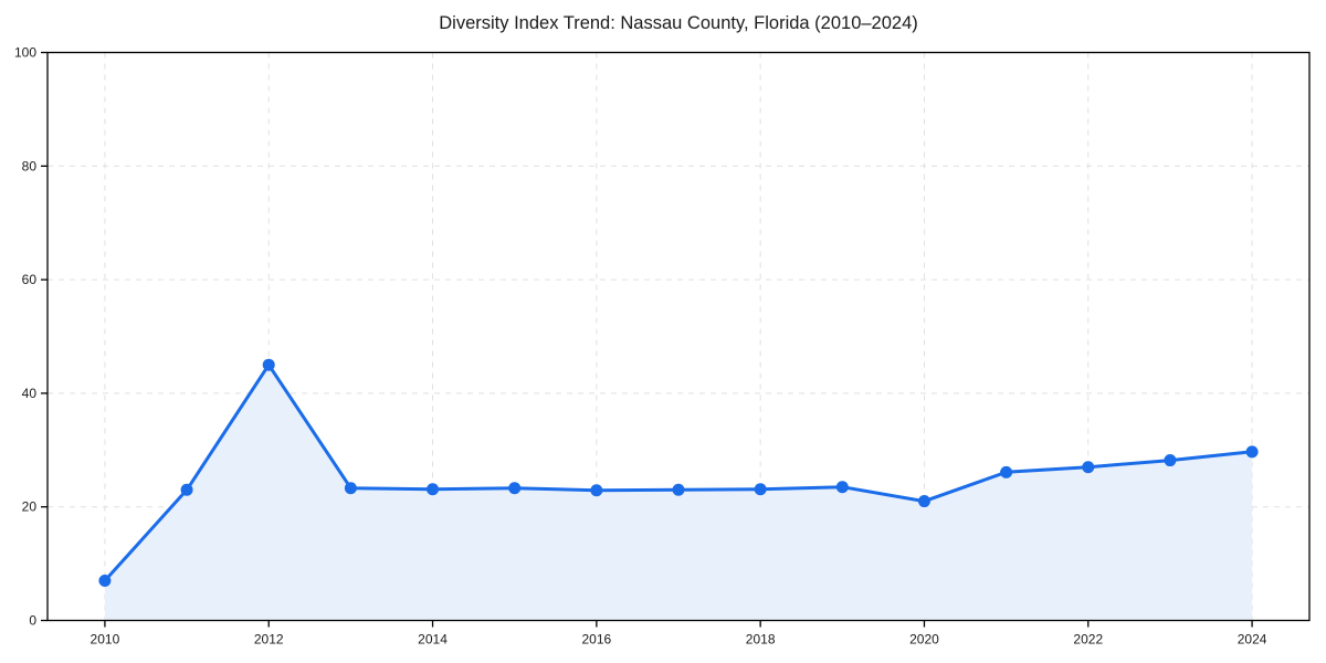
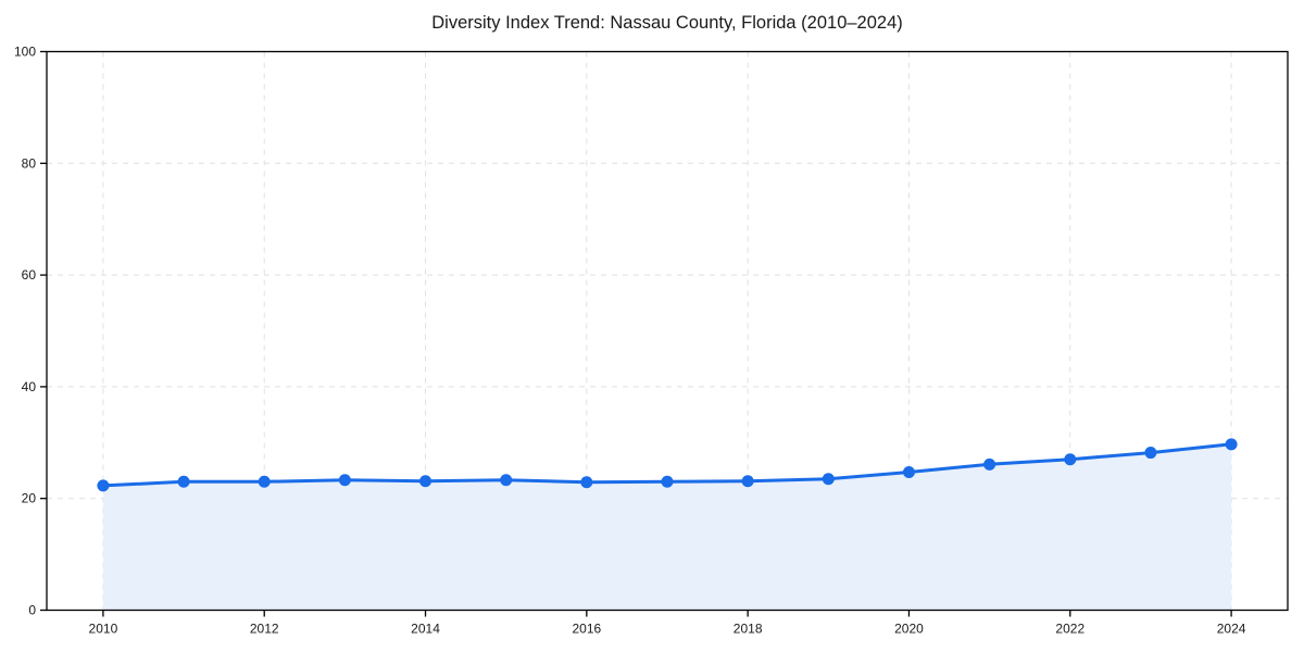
2010: 7 -> 22
2012: 45 -> 23
2020: 21 -> 25
